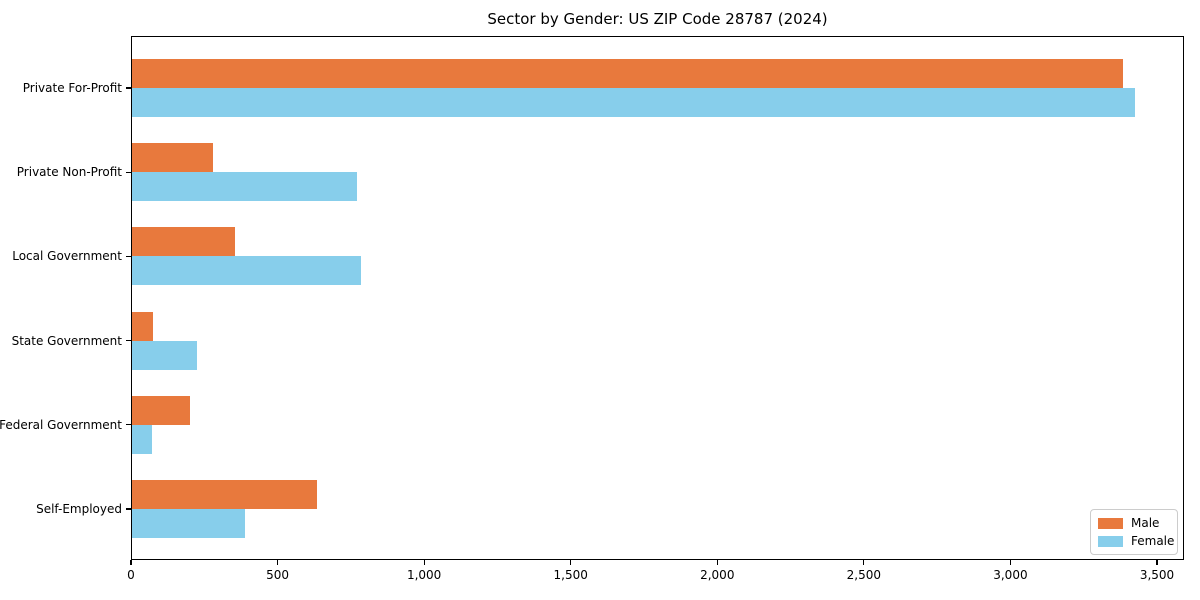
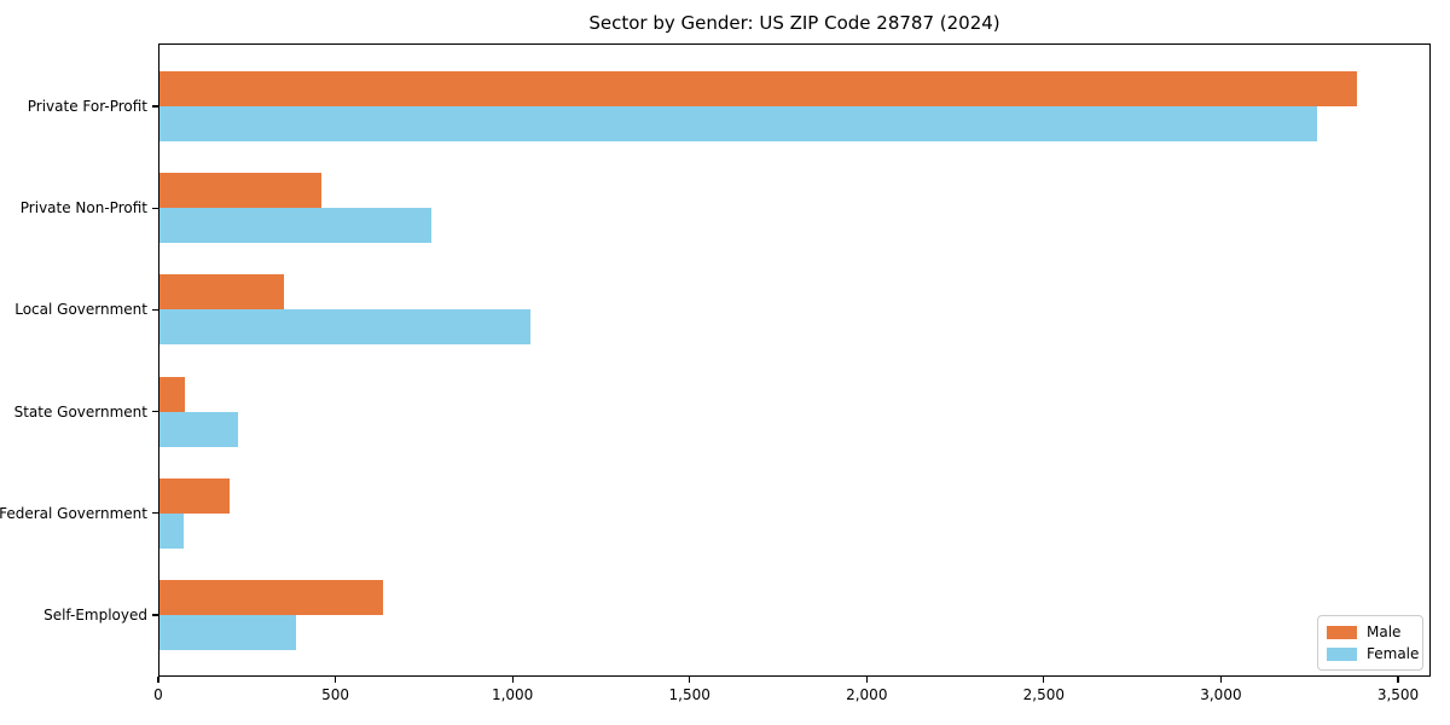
Female/Private For-Profit: 3420 -> 3270
Male/Private Non-Profit: 280 -> 460
Female/Local Government: 780 -> 1050
